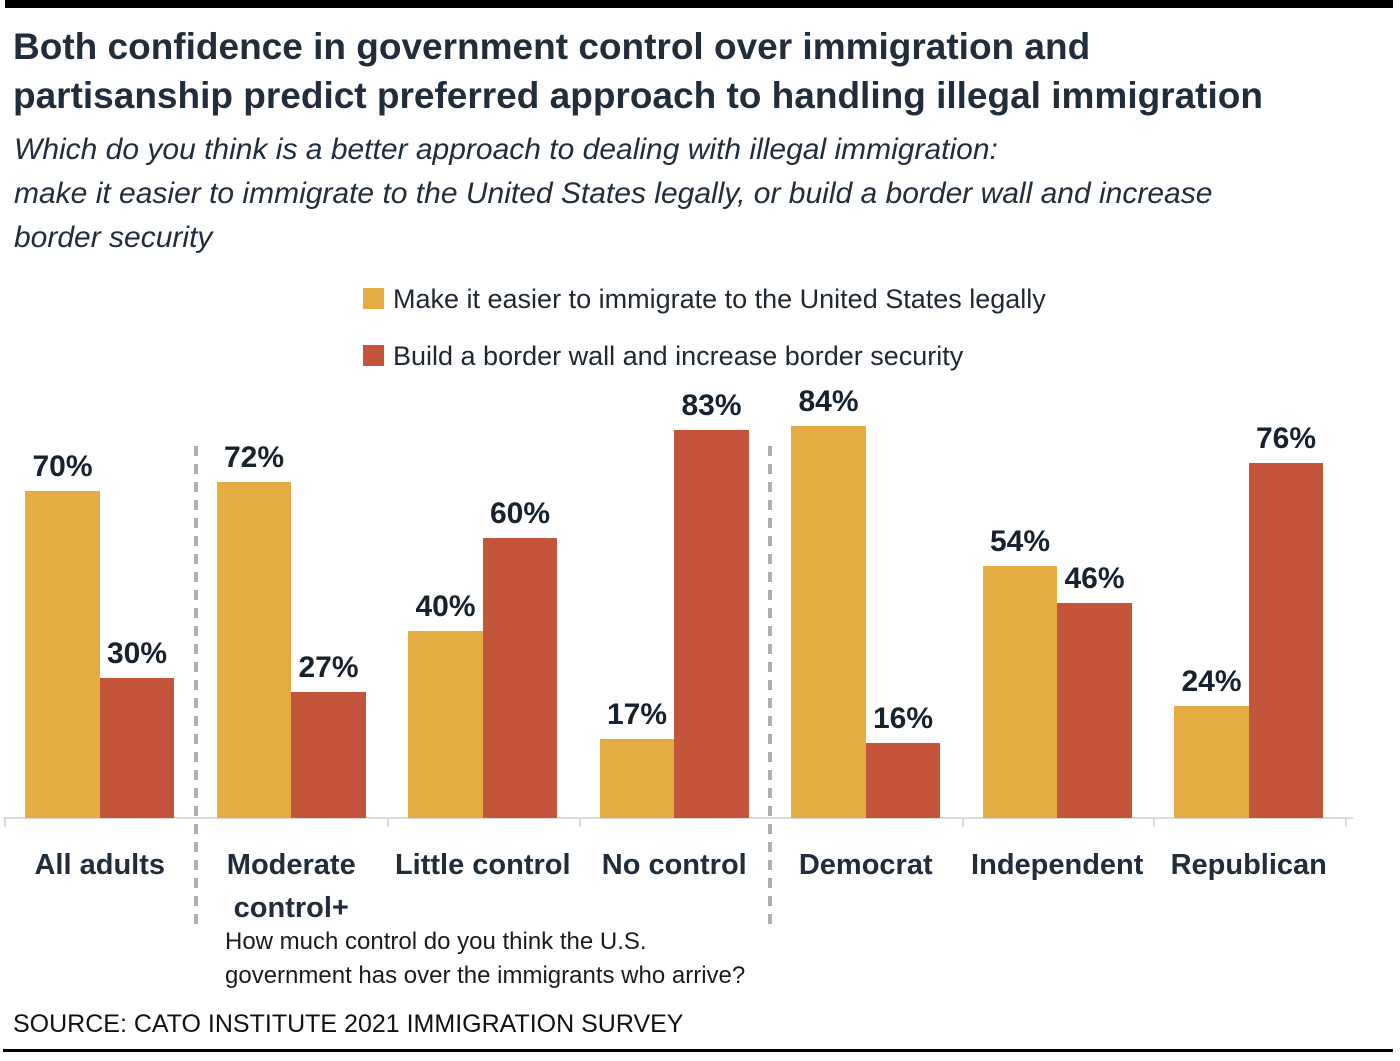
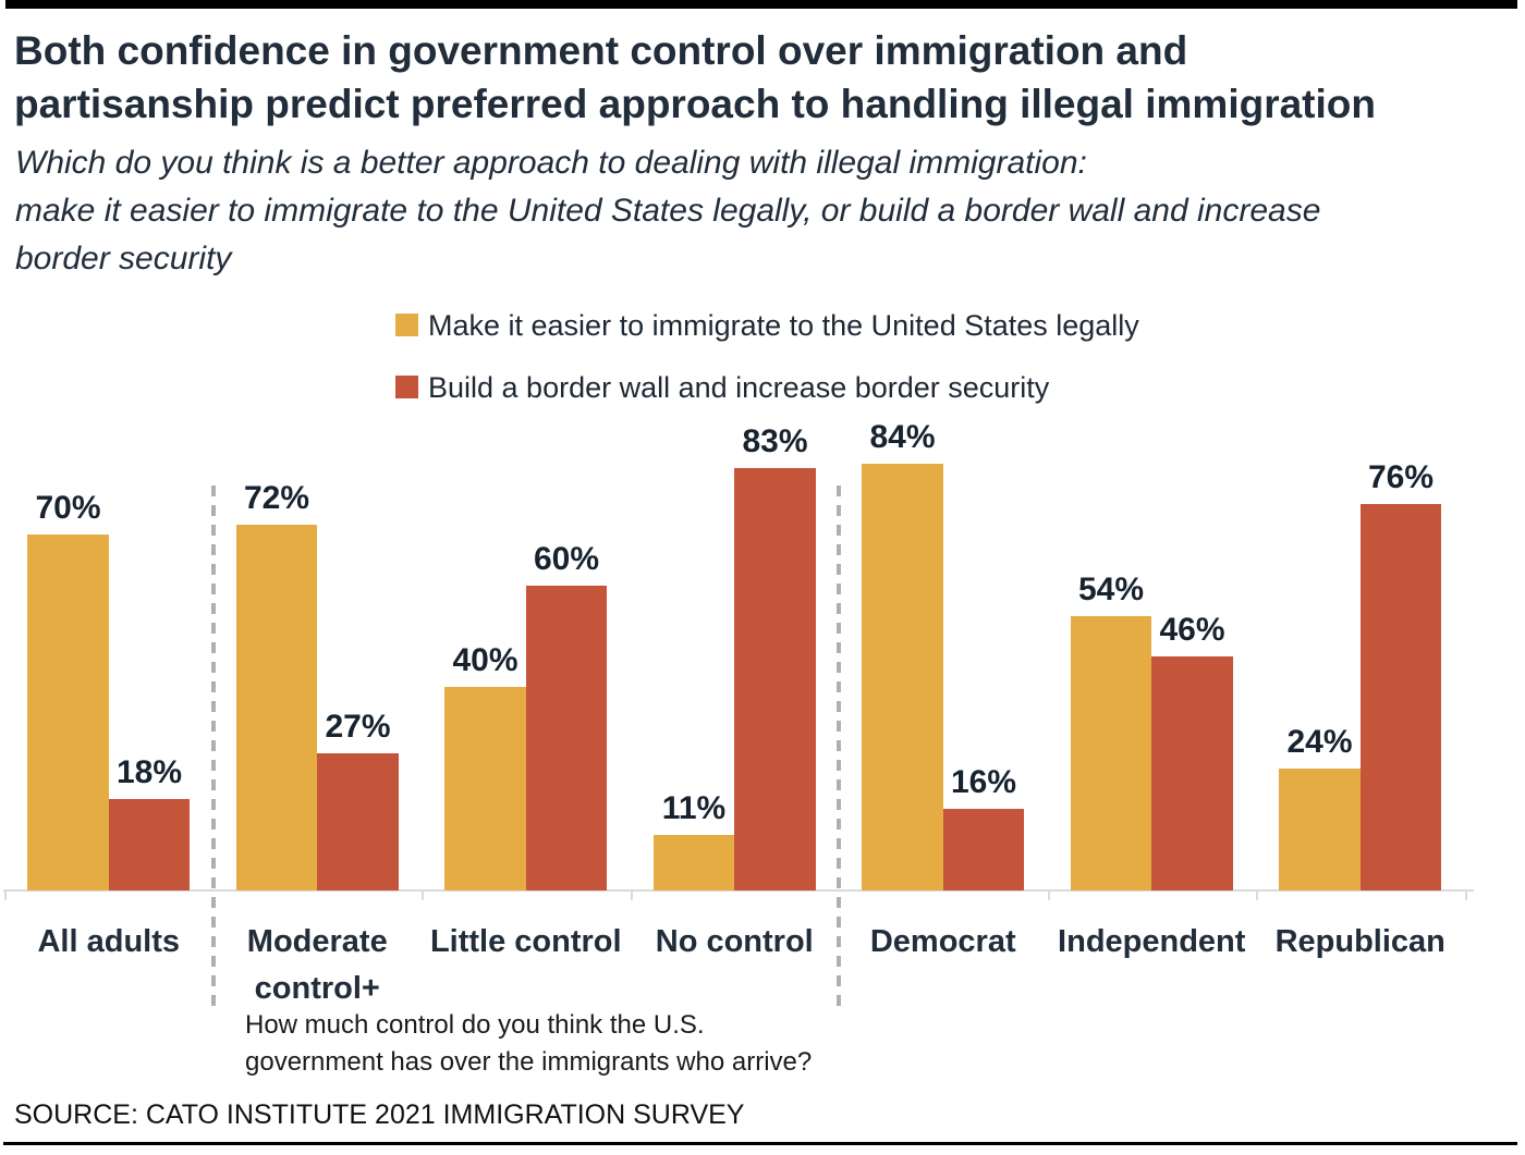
Build a border wall and increase border security/All adults: 30% -> 18%
Make it easier to immigrate to the United States legally/No control: 17% -> 11%
